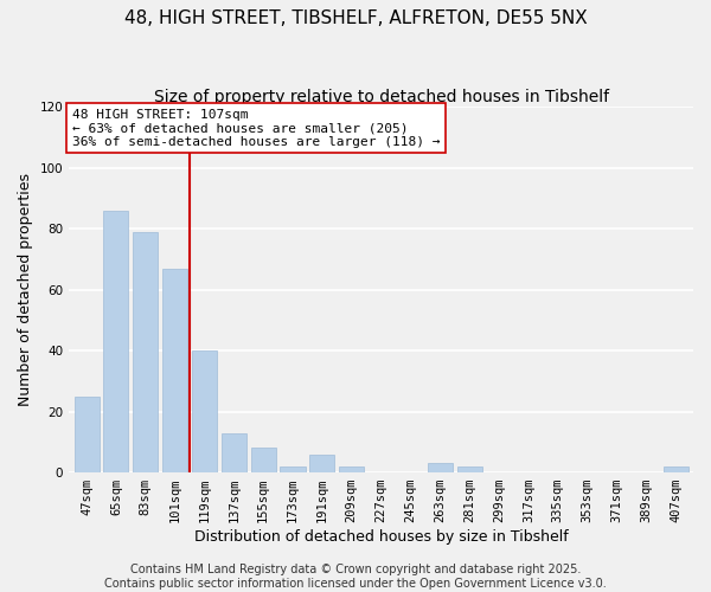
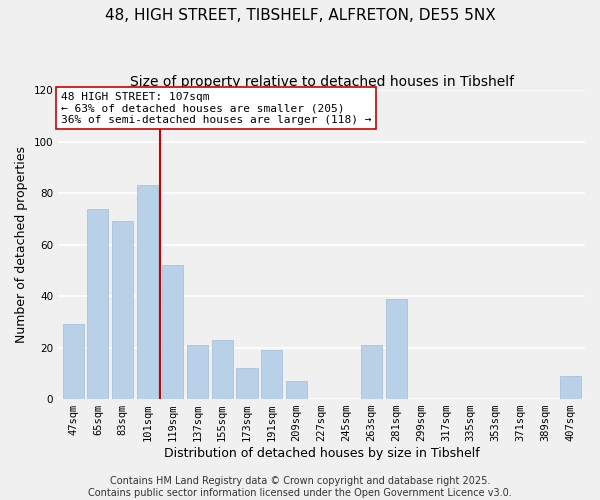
47sqm: 25 -> 29
65sqm: 86 -> 74
83sqm: 79 -> 69
101sqm: 67 -> 83
119sqm: 40 -> 52
137sqm: 13 -> 21
155sqm: 8 -> 23
173sqm: 2 -> 12
191sqm: 6 -> 19
209sqm: 2 -> 7
263sqm: 3 -> 21
281sqm: 2 -> 39
407sqm: 2 -> 9
